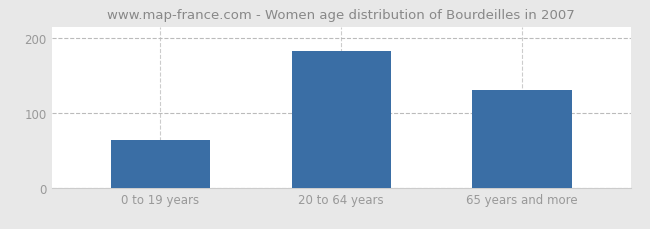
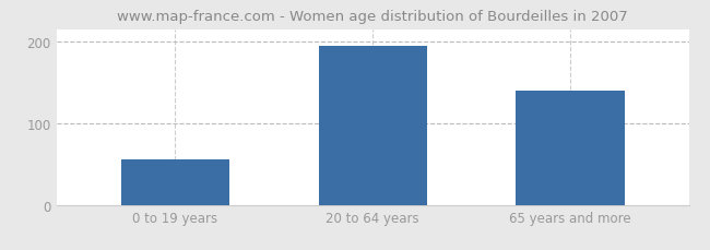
0 to 19 years: 64 -> 55
20 to 64 years: 182 -> 195
65 years and more: 130 -> 140
